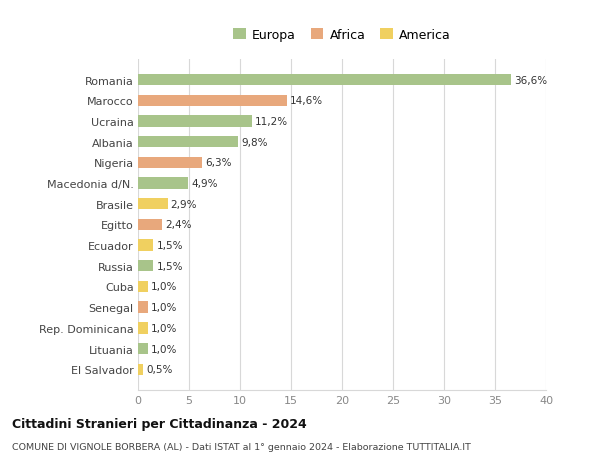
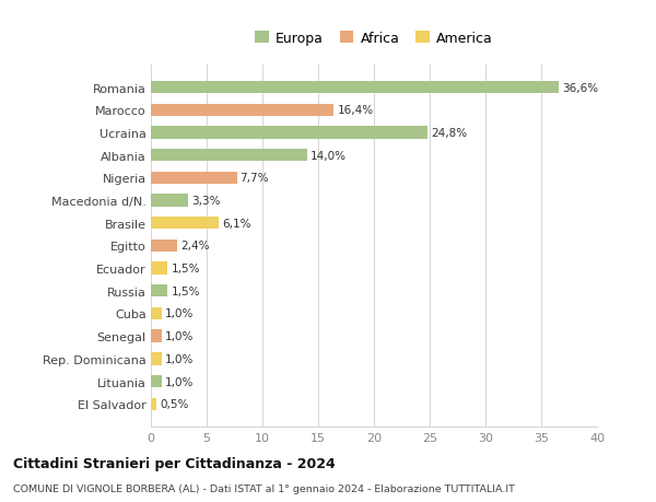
Marocco: 14,6% -> 16,4%
Ucraina: 11,2% -> 24,8%
Albania: 9,8% -> 14,0%
Nigeria: 6,3% -> 7,7%
Macedonia d/N.: 4,9% -> 3,3%
Brasile: 2,9% -> 6,1%
